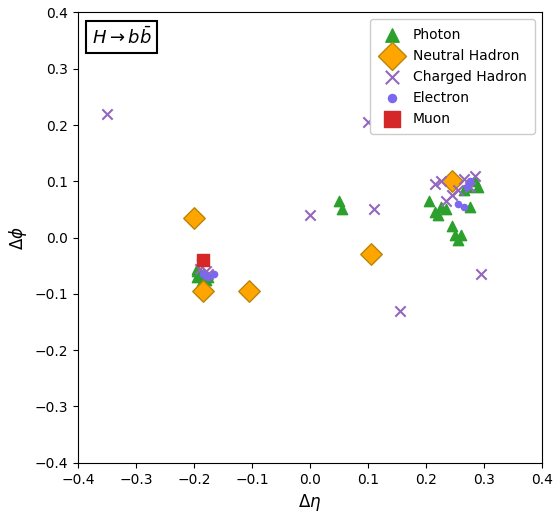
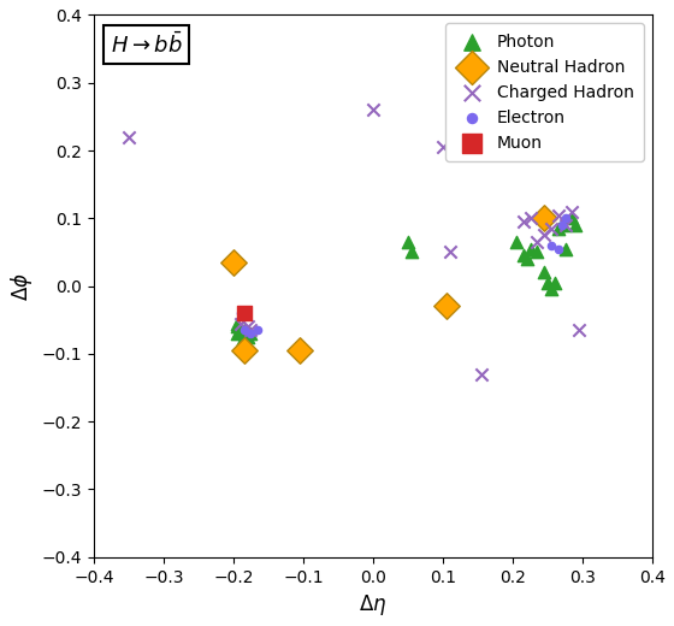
Charged Hadron/0.0: 0.040 -> 0.260
